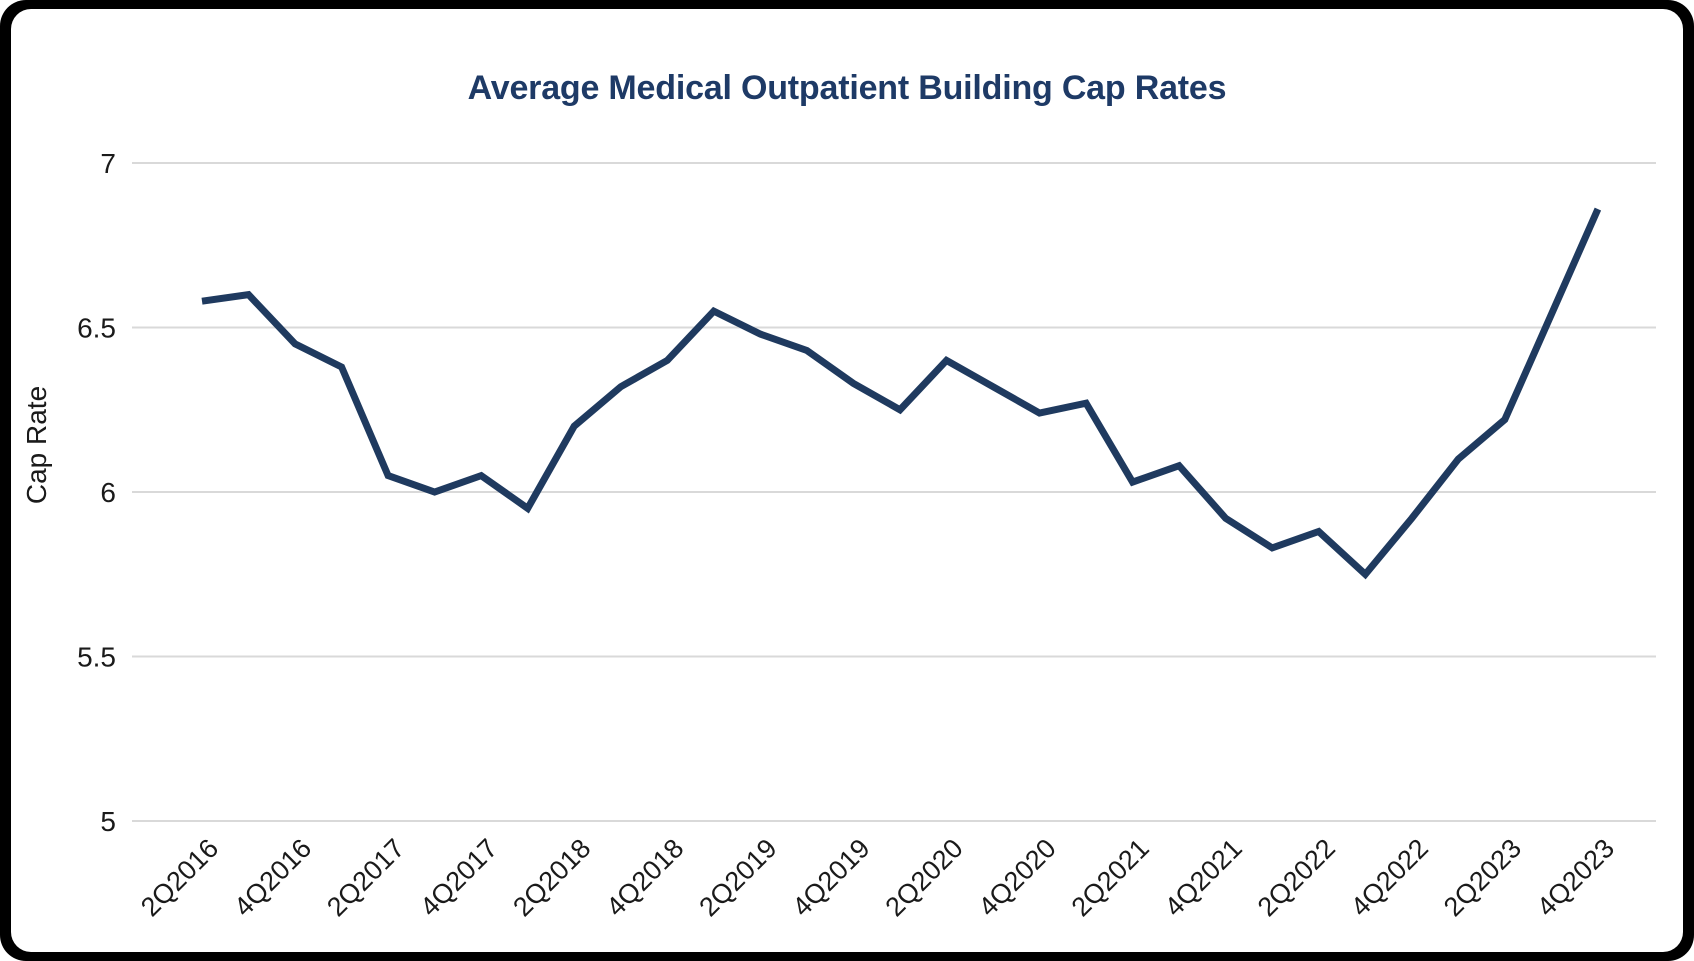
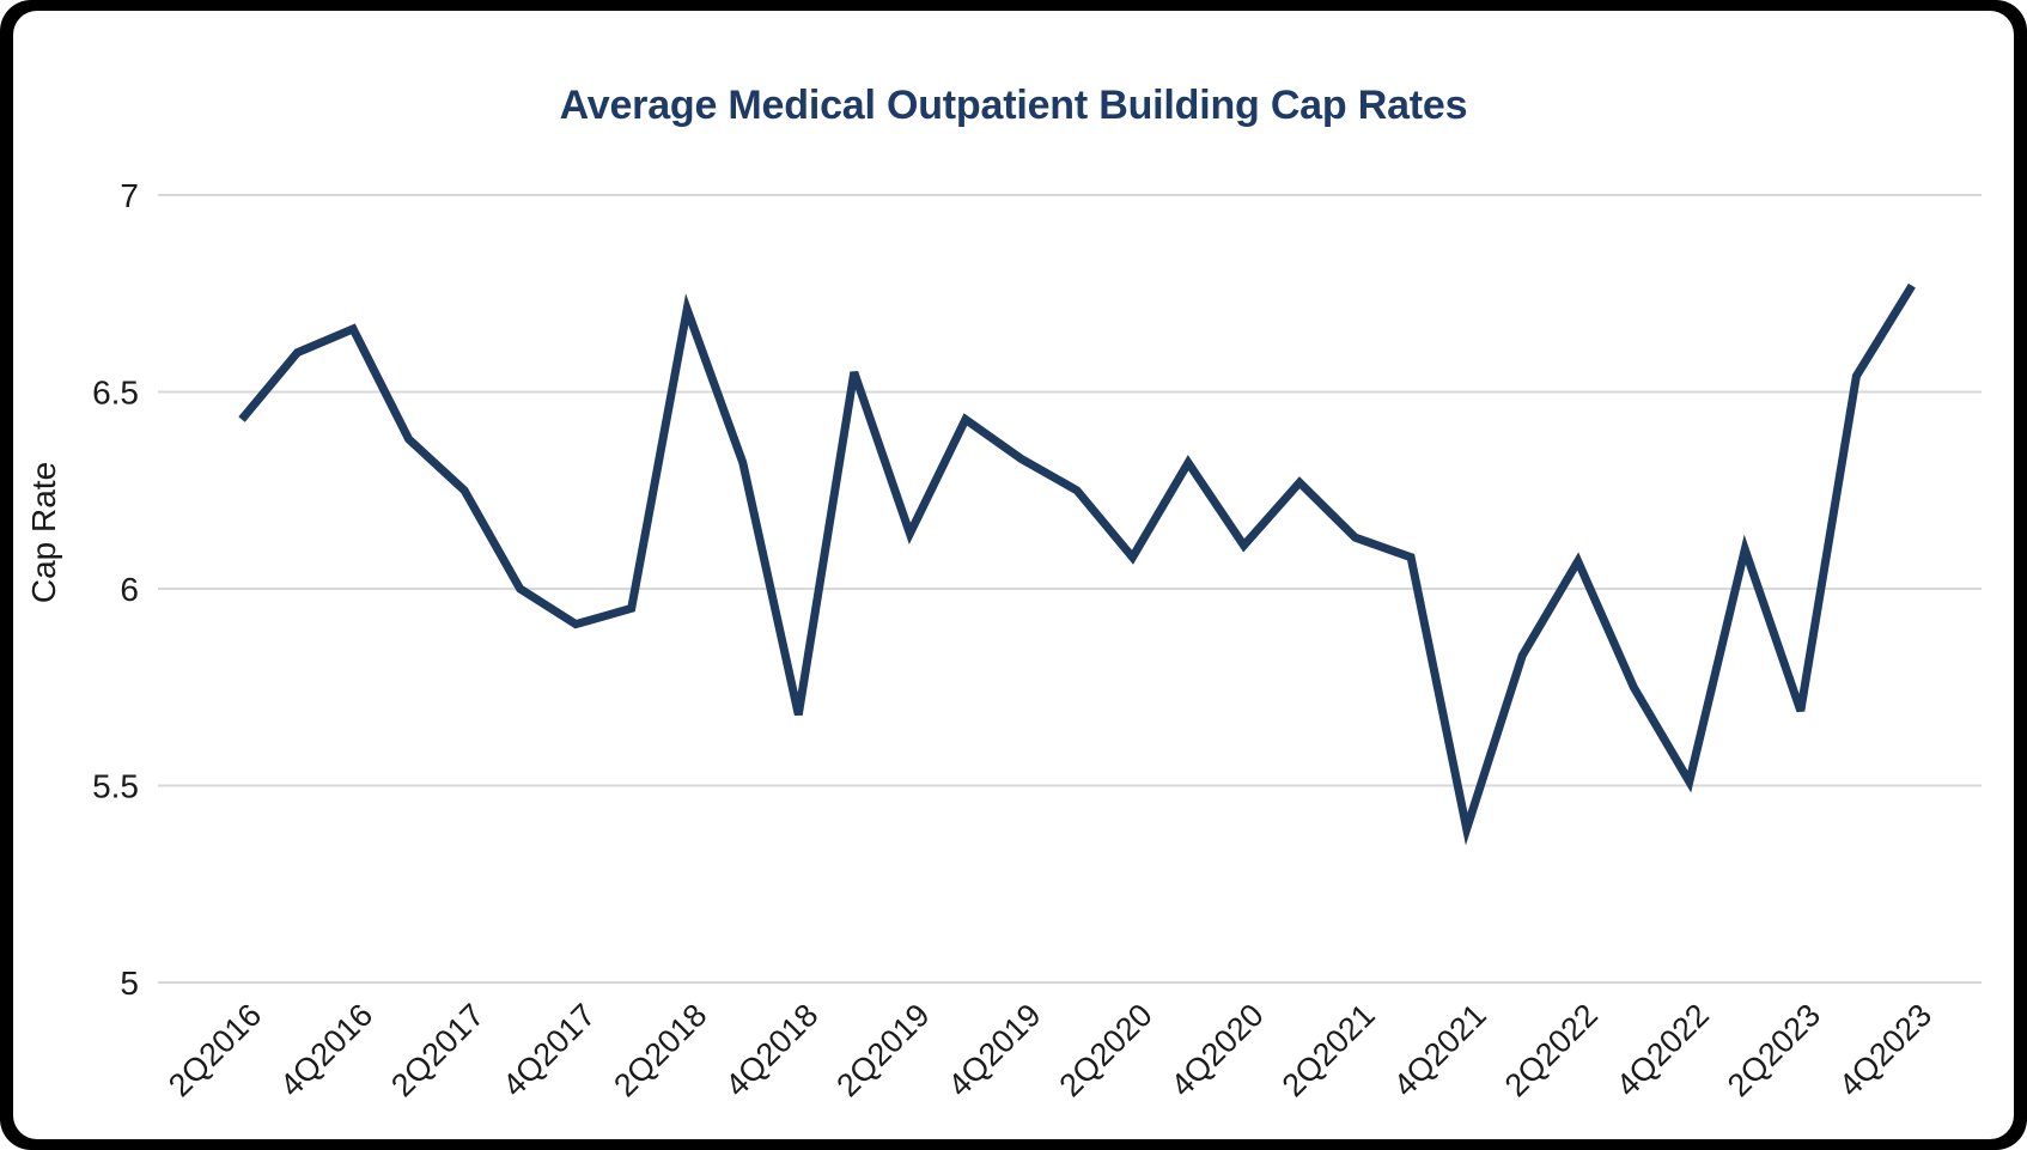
2Q2016: 6.58 -> 6.43
4Q2016: 6.45 -> 6.66
2Q2017: 6.05 -> 6.25
4Q2017: 6.05 -> 5.91
2Q2018: 6.20 -> 6.71
4Q2018: 6.40 -> 5.68
2Q2019: 6.48 -> 6.14
2Q2020: 6.40 -> 6.08
4Q2020: 6.24 -> 6.11
2Q2021: 6.03 -> 6.13
4Q2021: 5.92 -> 5.39
2Q2022: 5.88 -> 6.07
4Q2022: 5.92 -> 5.51
2Q2023: 6.22 -> 5.69
4Q2023: 6.86 -> 6.77
